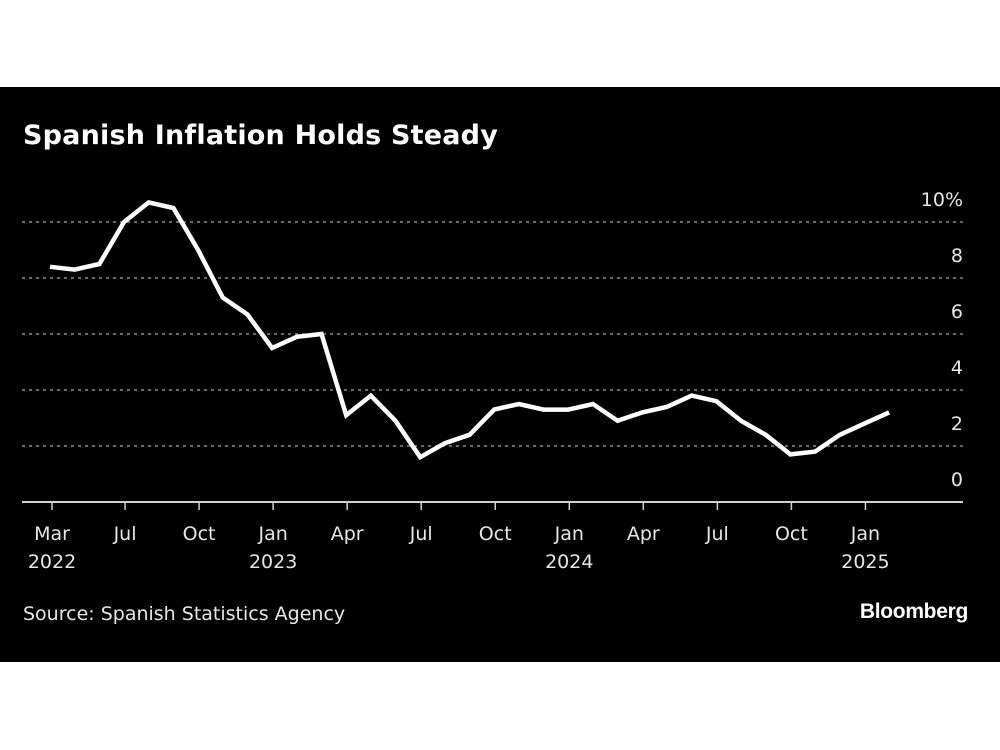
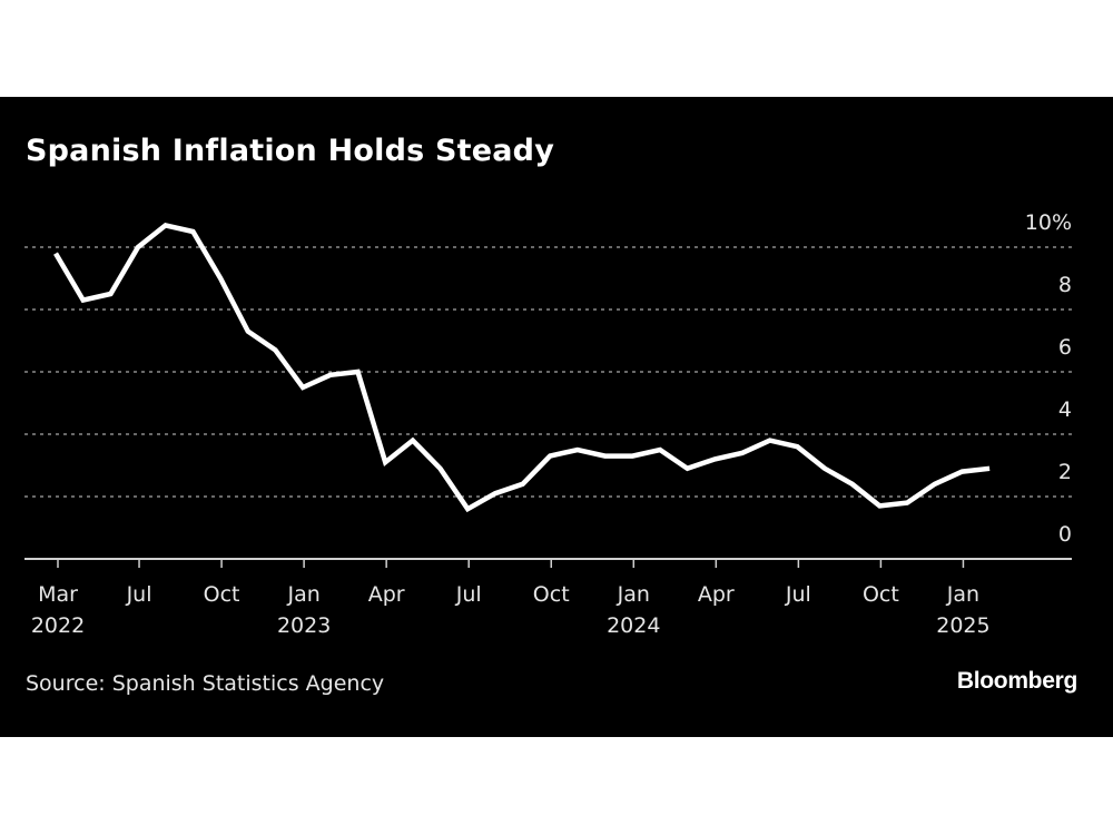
Mar 2022: 8.4% -> 9.8%
Jan 2025: 3.2% -> 2.9%
